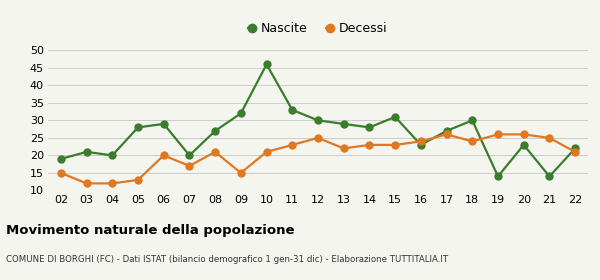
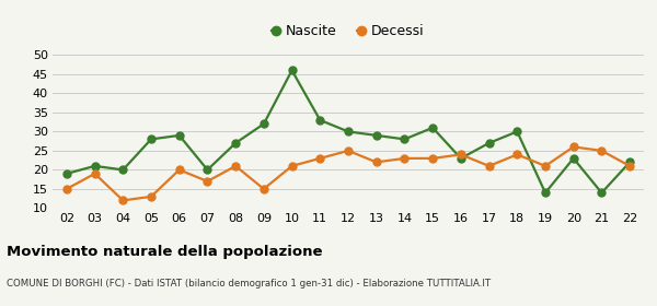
Decessi/03: 12 -> 19
Decessi/17: 26 -> 21
Decessi/19: 26 -> 21
